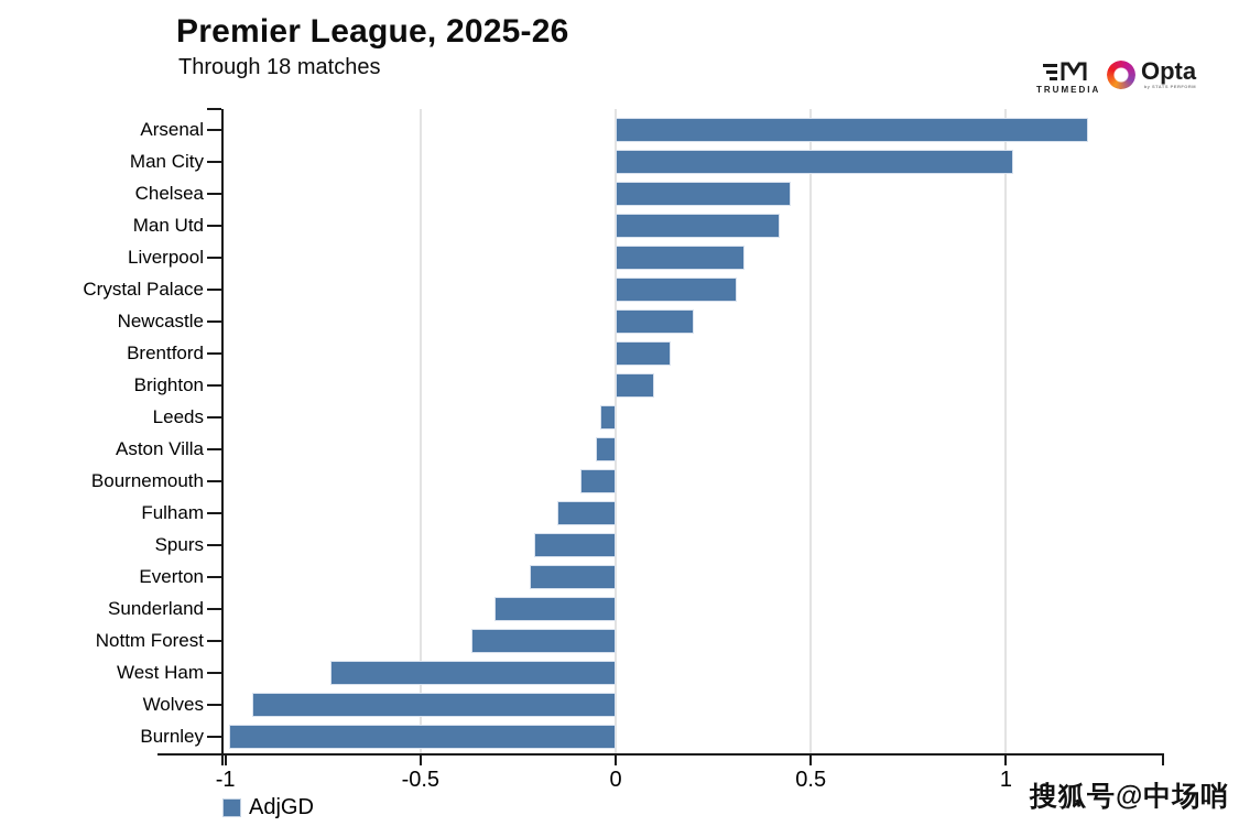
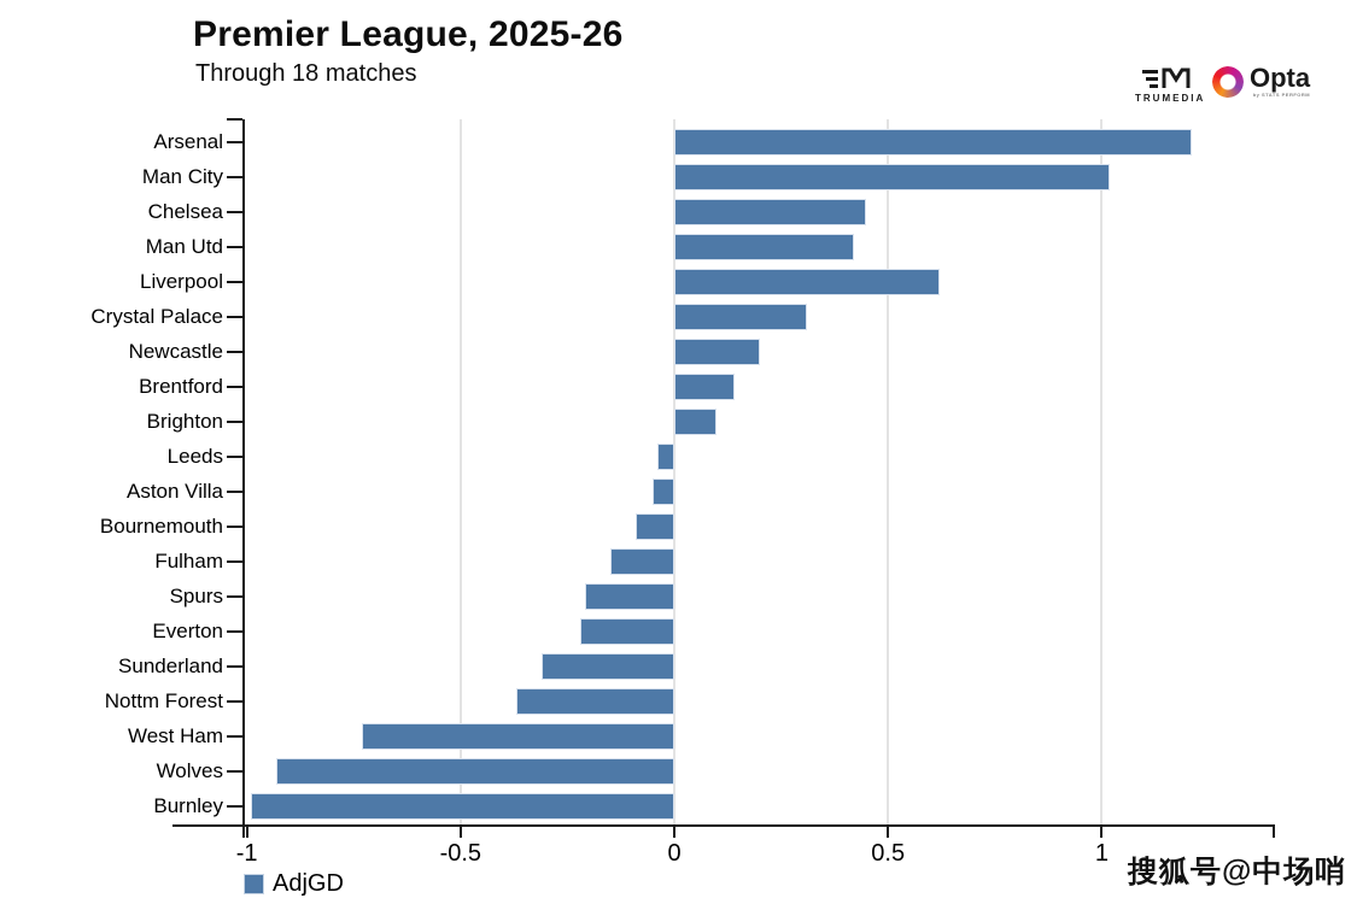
Liverpool: 0.33 -> 0.62
